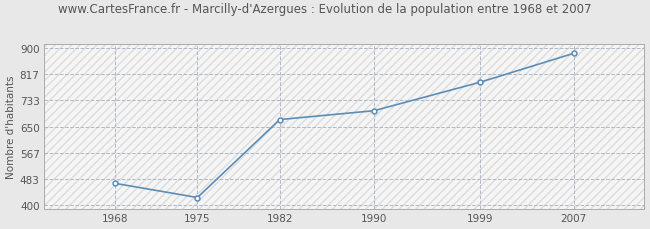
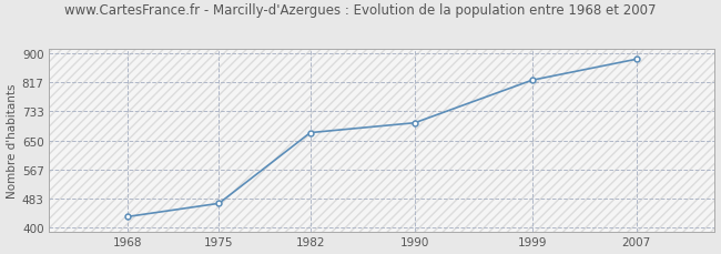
1968: 470 -> 432
1975: 425 -> 470
1999: 790 -> 822
